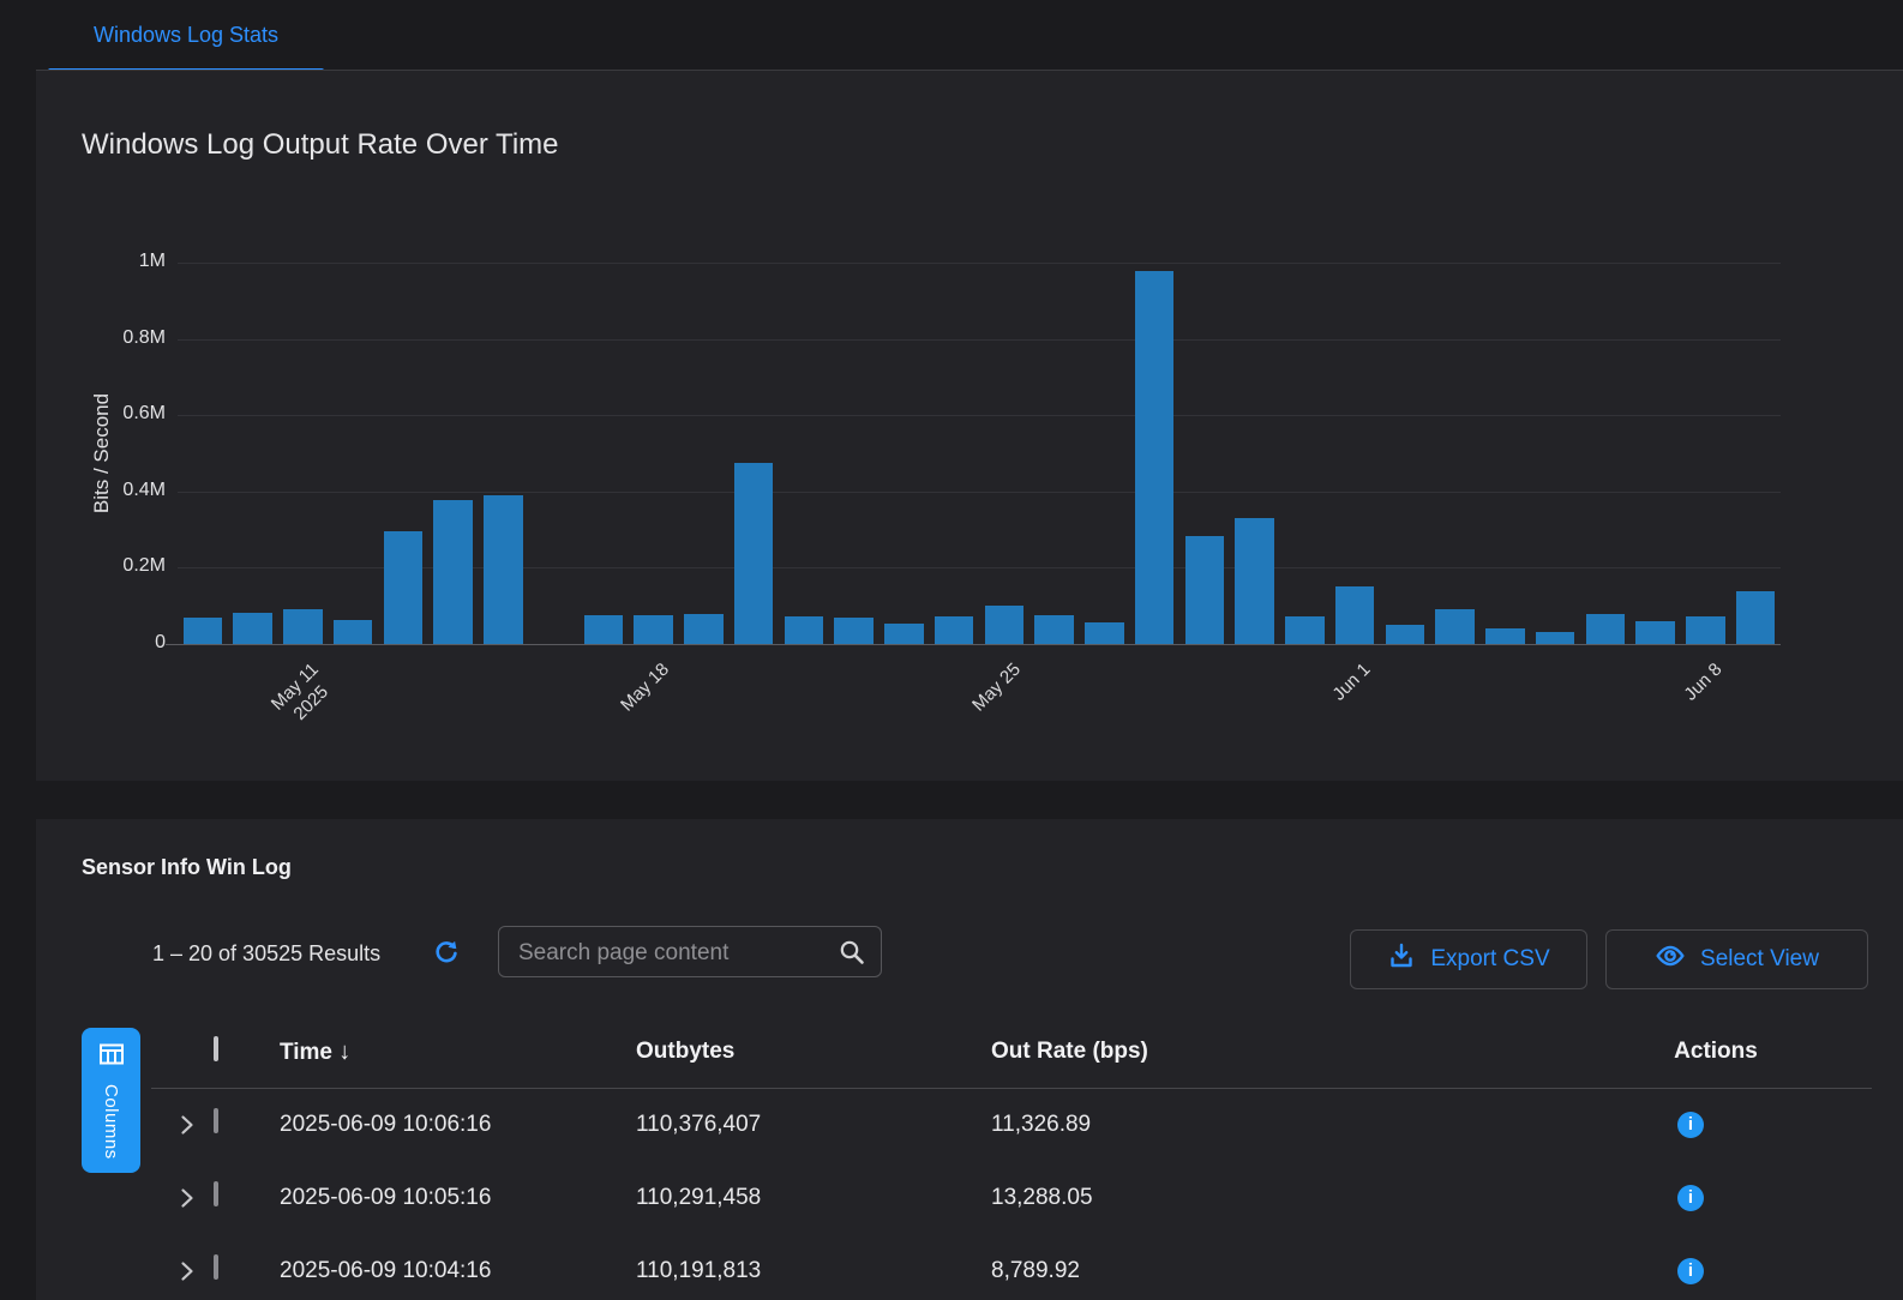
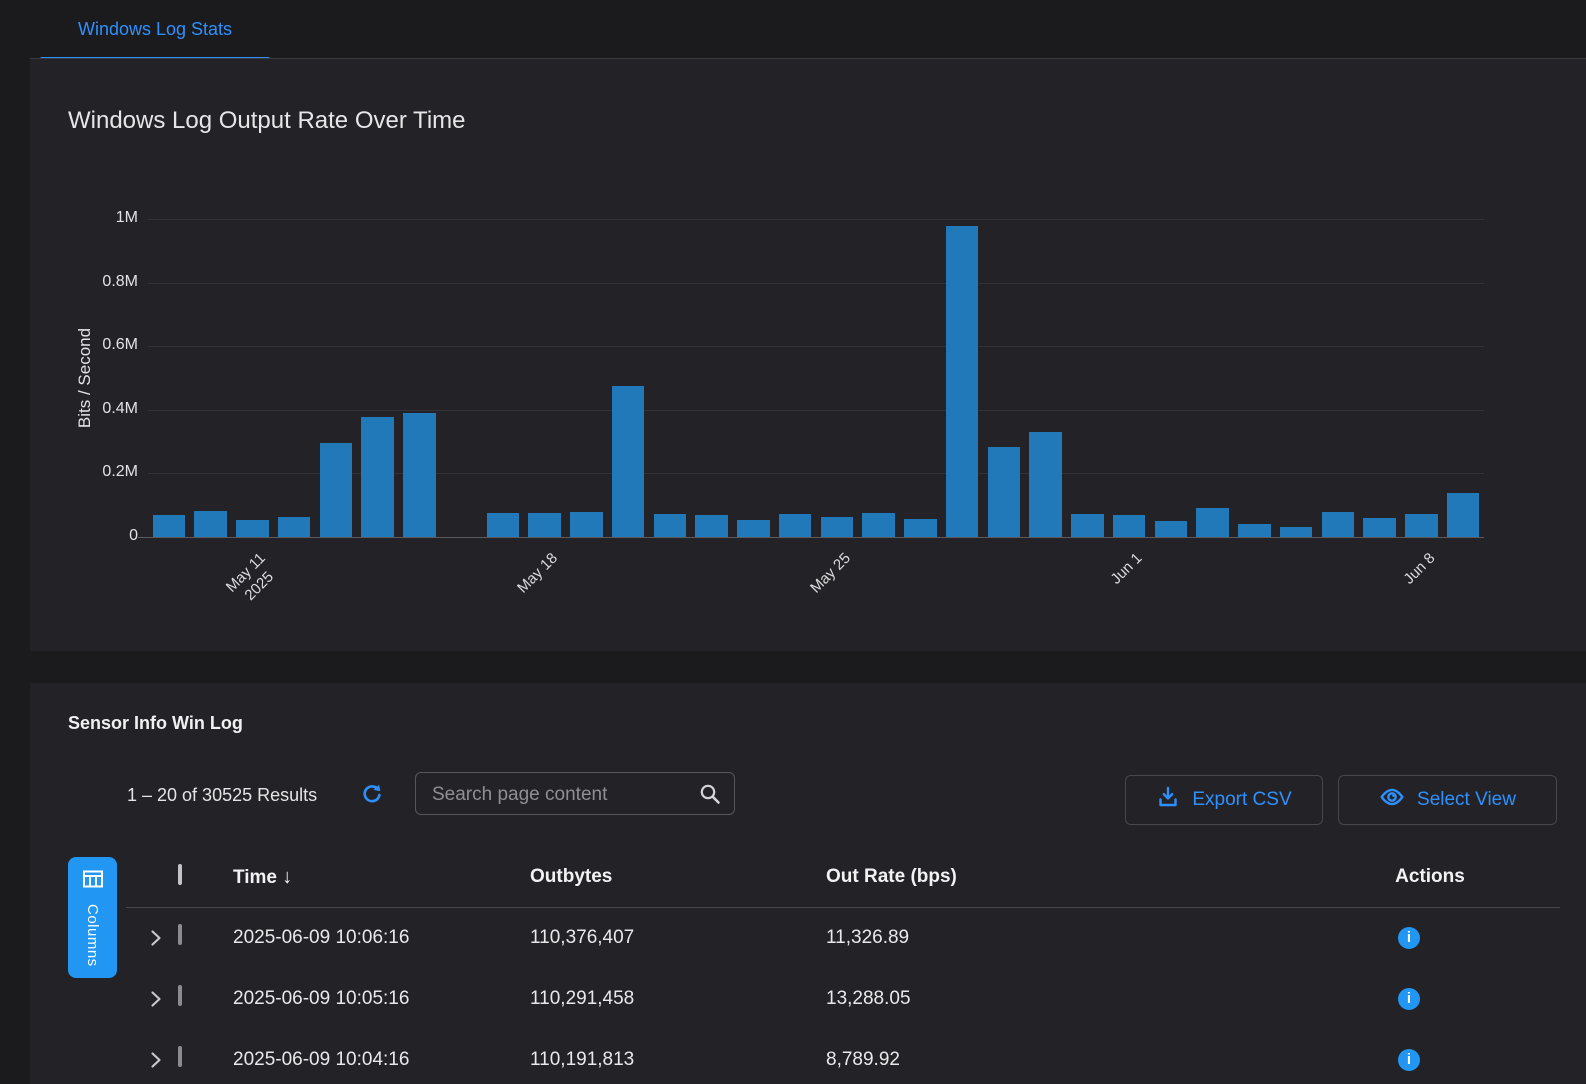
May 11: 0.09M -> 0.05M
May 25: 0.10M -> 0.06M
Jun 1: 0.15M -> 0.07M
